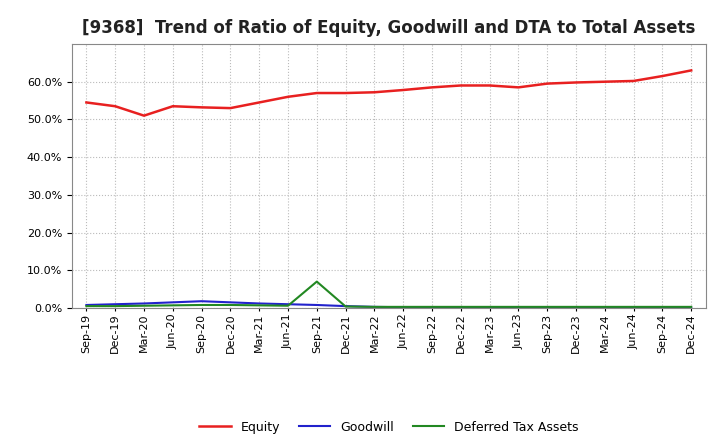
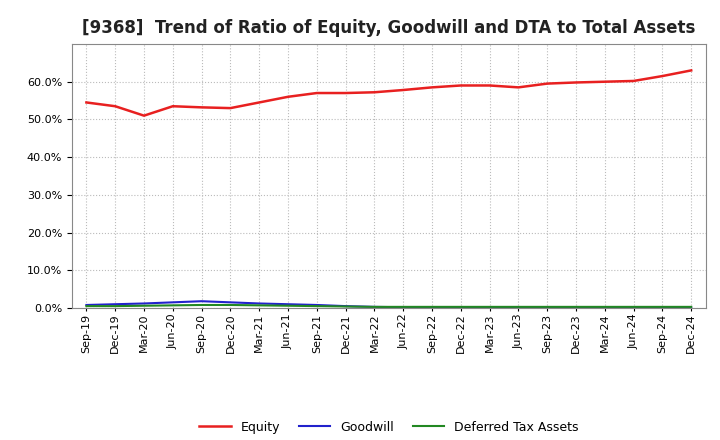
Deferred Tax Assets/Sep-21: 7.0% -> 0.5%
